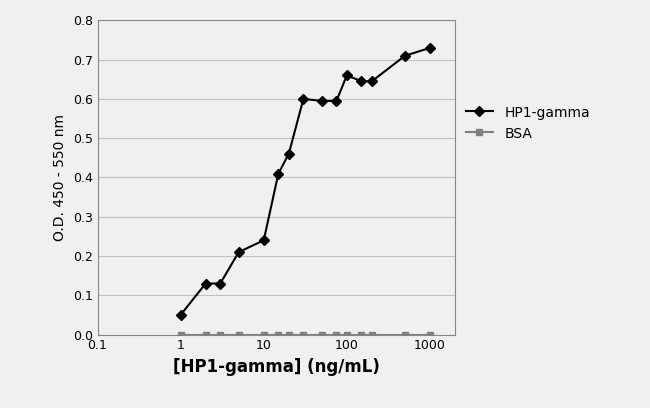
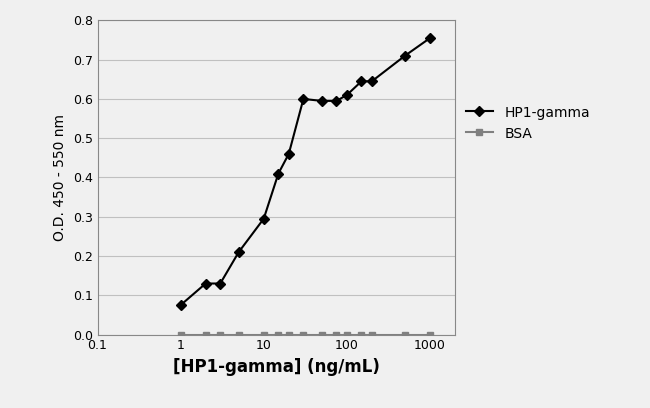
HP1-gamma/1: 0.050 -> 0.075
HP1-gamma/10: 0.240 -> 0.295
HP1-gamma/100: 0.660 -> 0.610
HP1-gamma/1000: 0.730 -> 0.755
